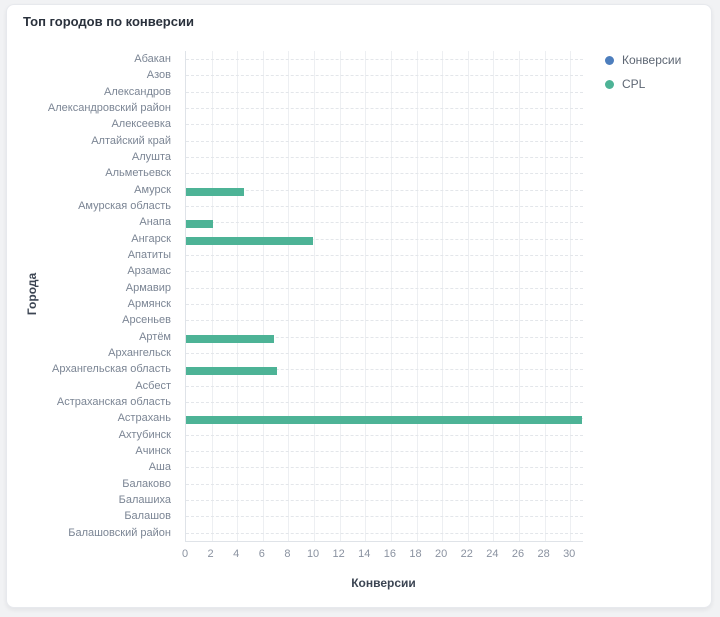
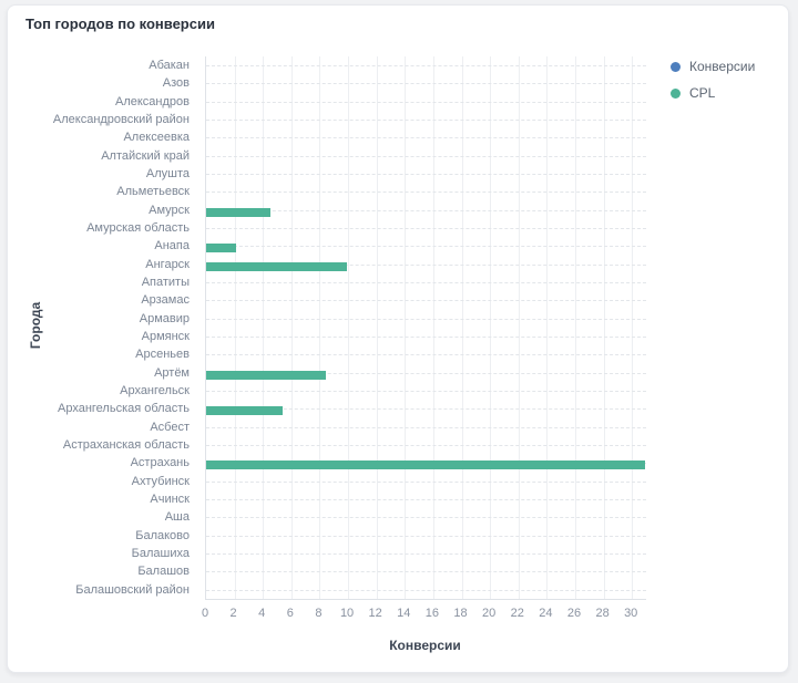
CPL/Артём: 6.9 -> 8.4
CPL/Архангельская область: 7.1 -> 5.4
